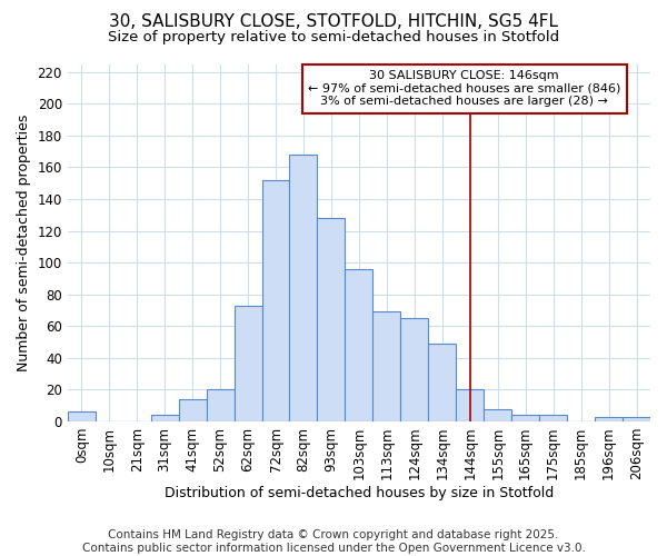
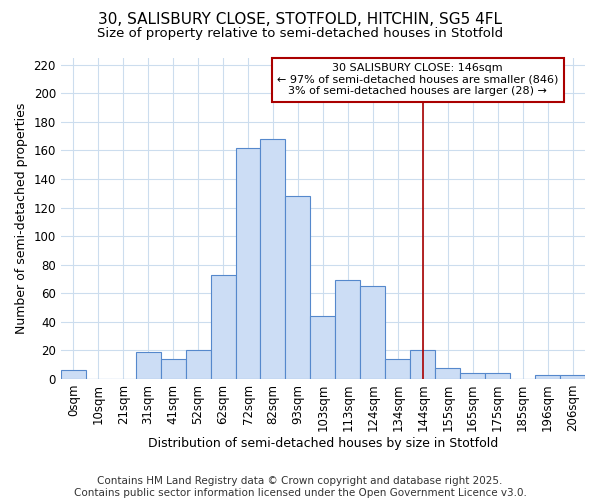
31sqm: 4 -> 19
72sqm: 152 -> 162
103sqm: 96 -> 44
134sqm: 49 -> 14
